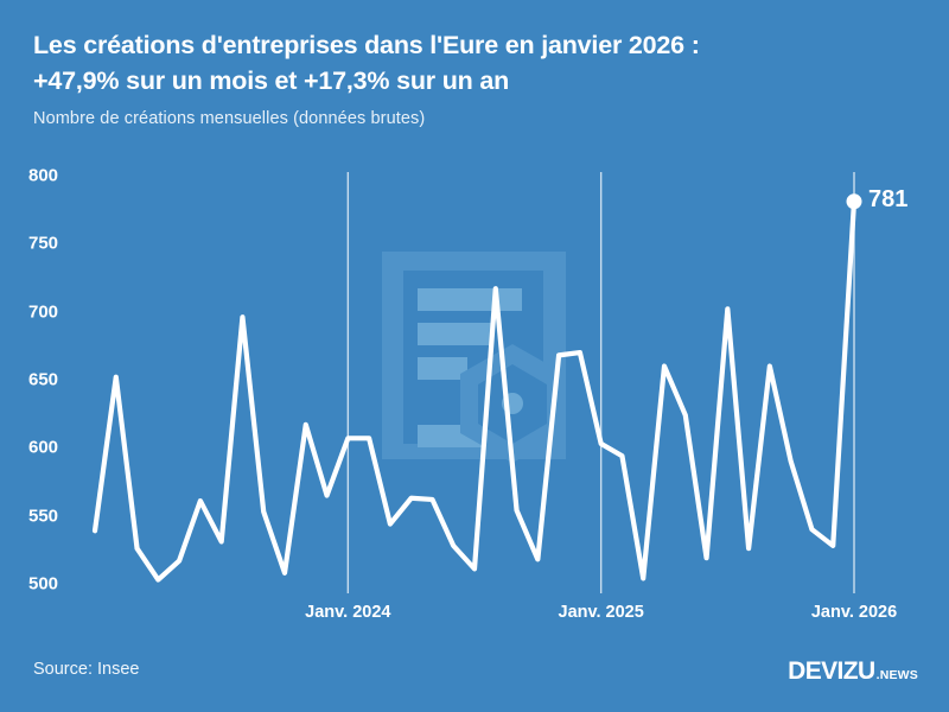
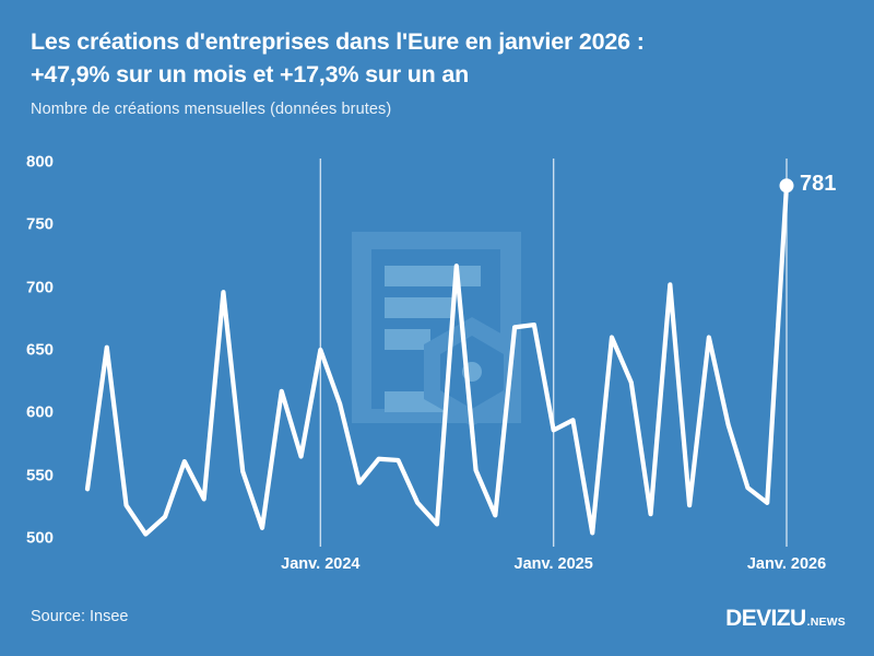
Janv. 2024: 607 -> 650
Janv. 2025: 603 -> 586
